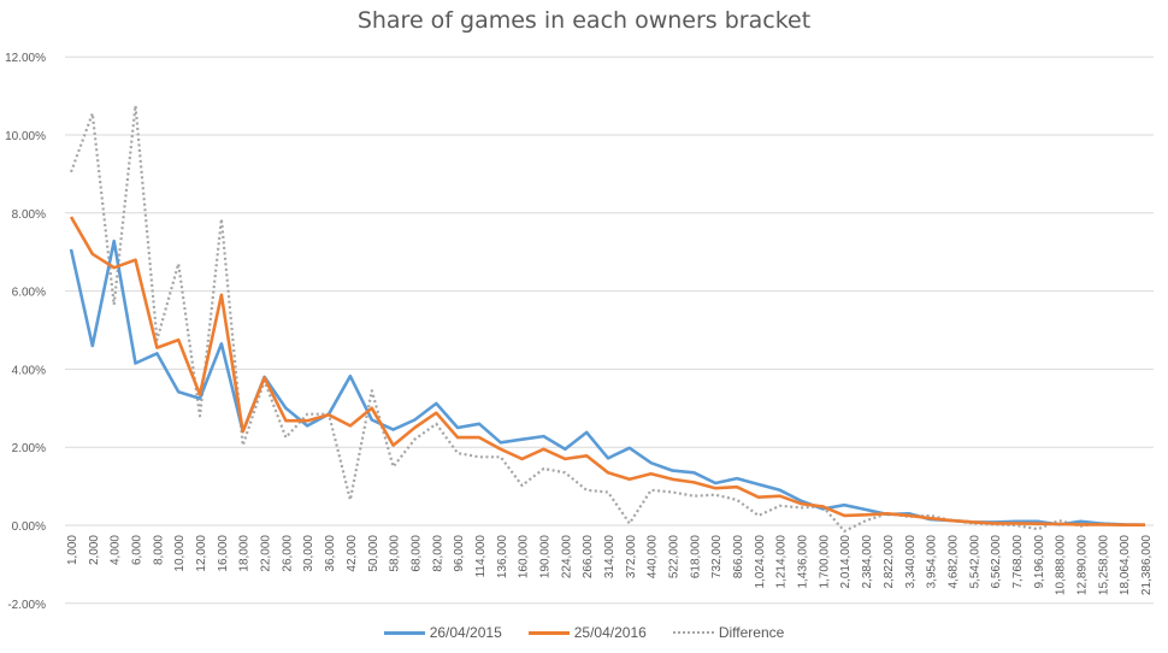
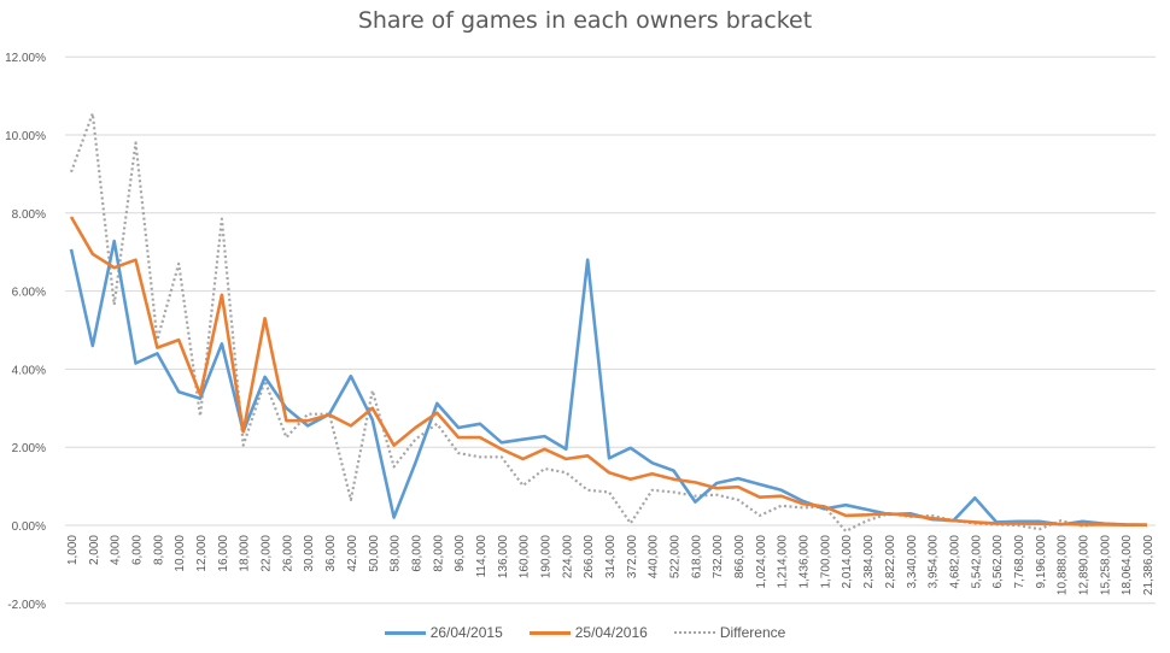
Difference/6,000: 10.7% -> 9.8%
25/04/2016/22,000: 3.8% -> 5.3%
26/04/2015/58,000: 2.5% -> 0.2%
26/04/2015/68,000: 2.7% -> 1.6%
26/04/2015/266,000: 2.4% -> 6.8%
26/04/2015/618,000: 1.3% -> 0.6%
26/04/2015/5,542,000: 0.1% -> 0.7%
